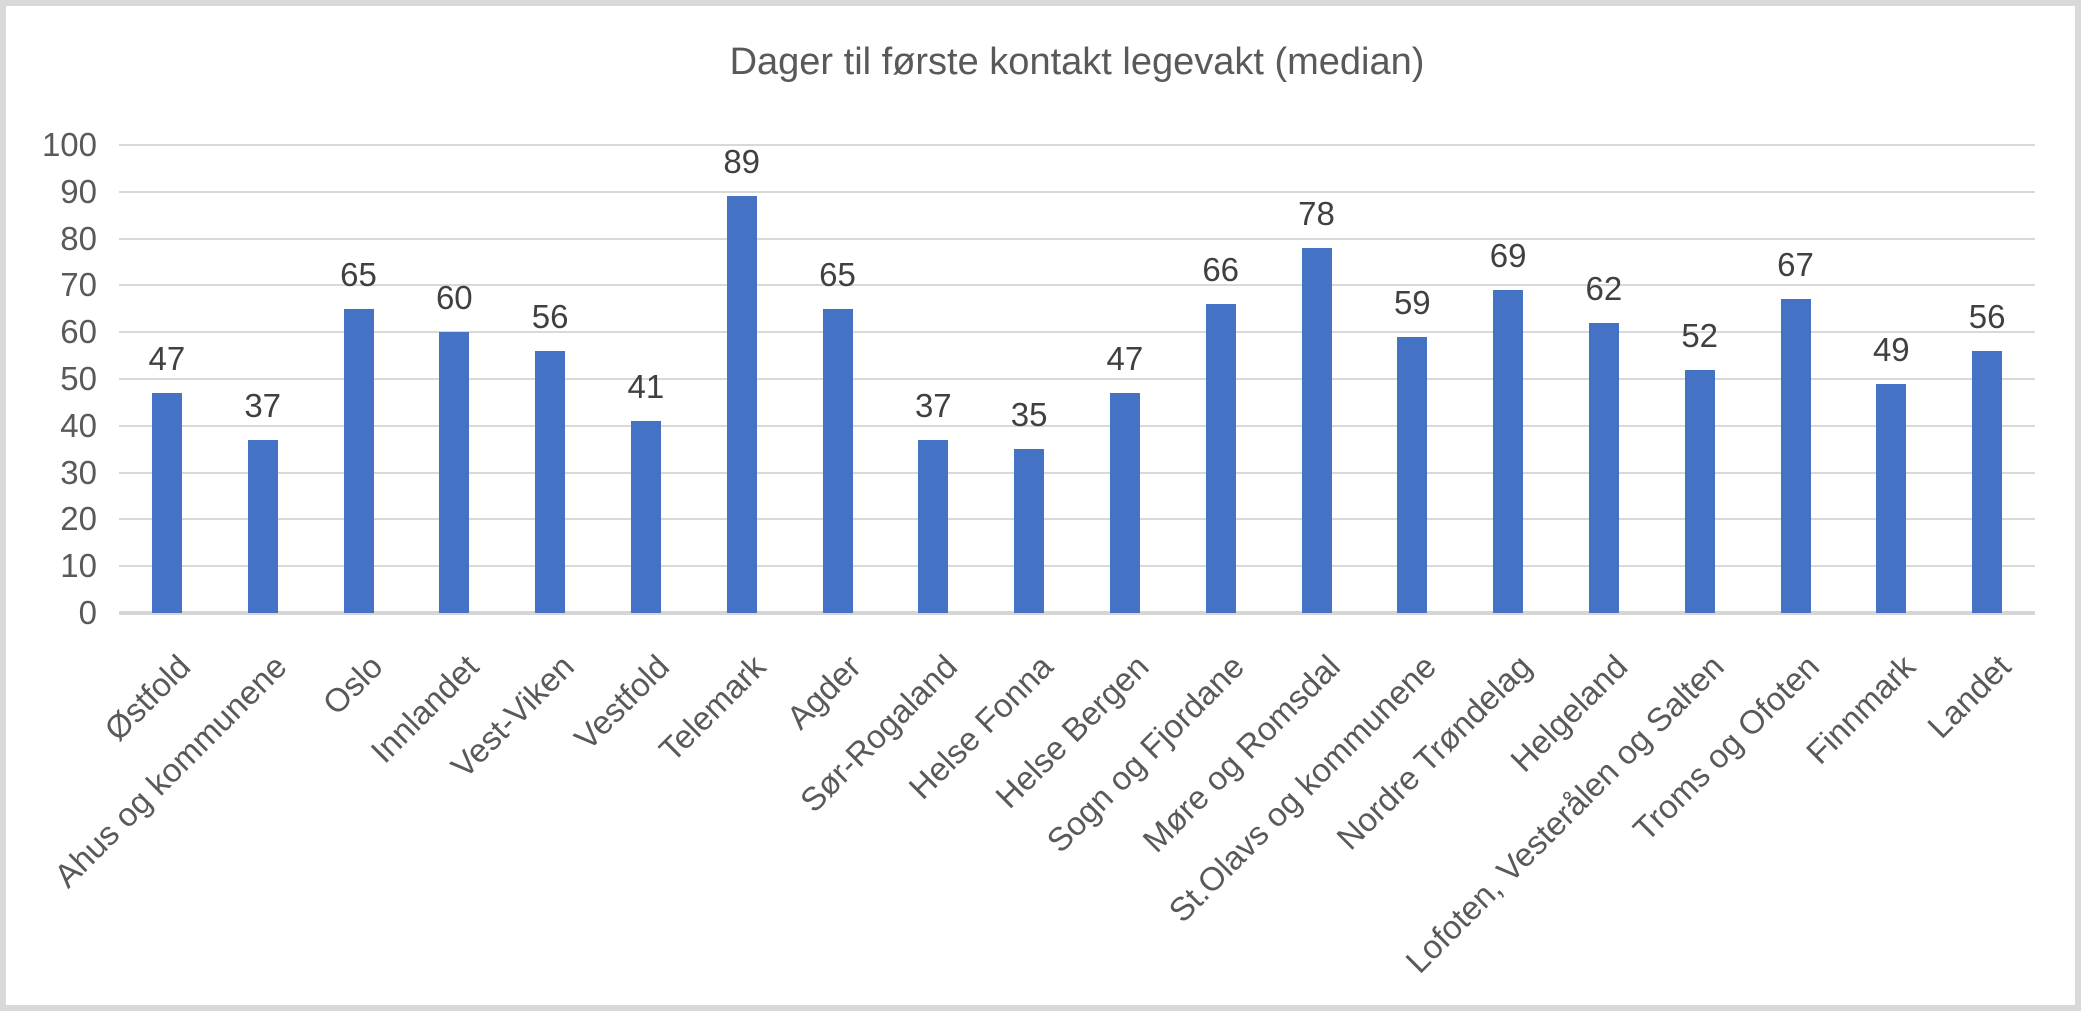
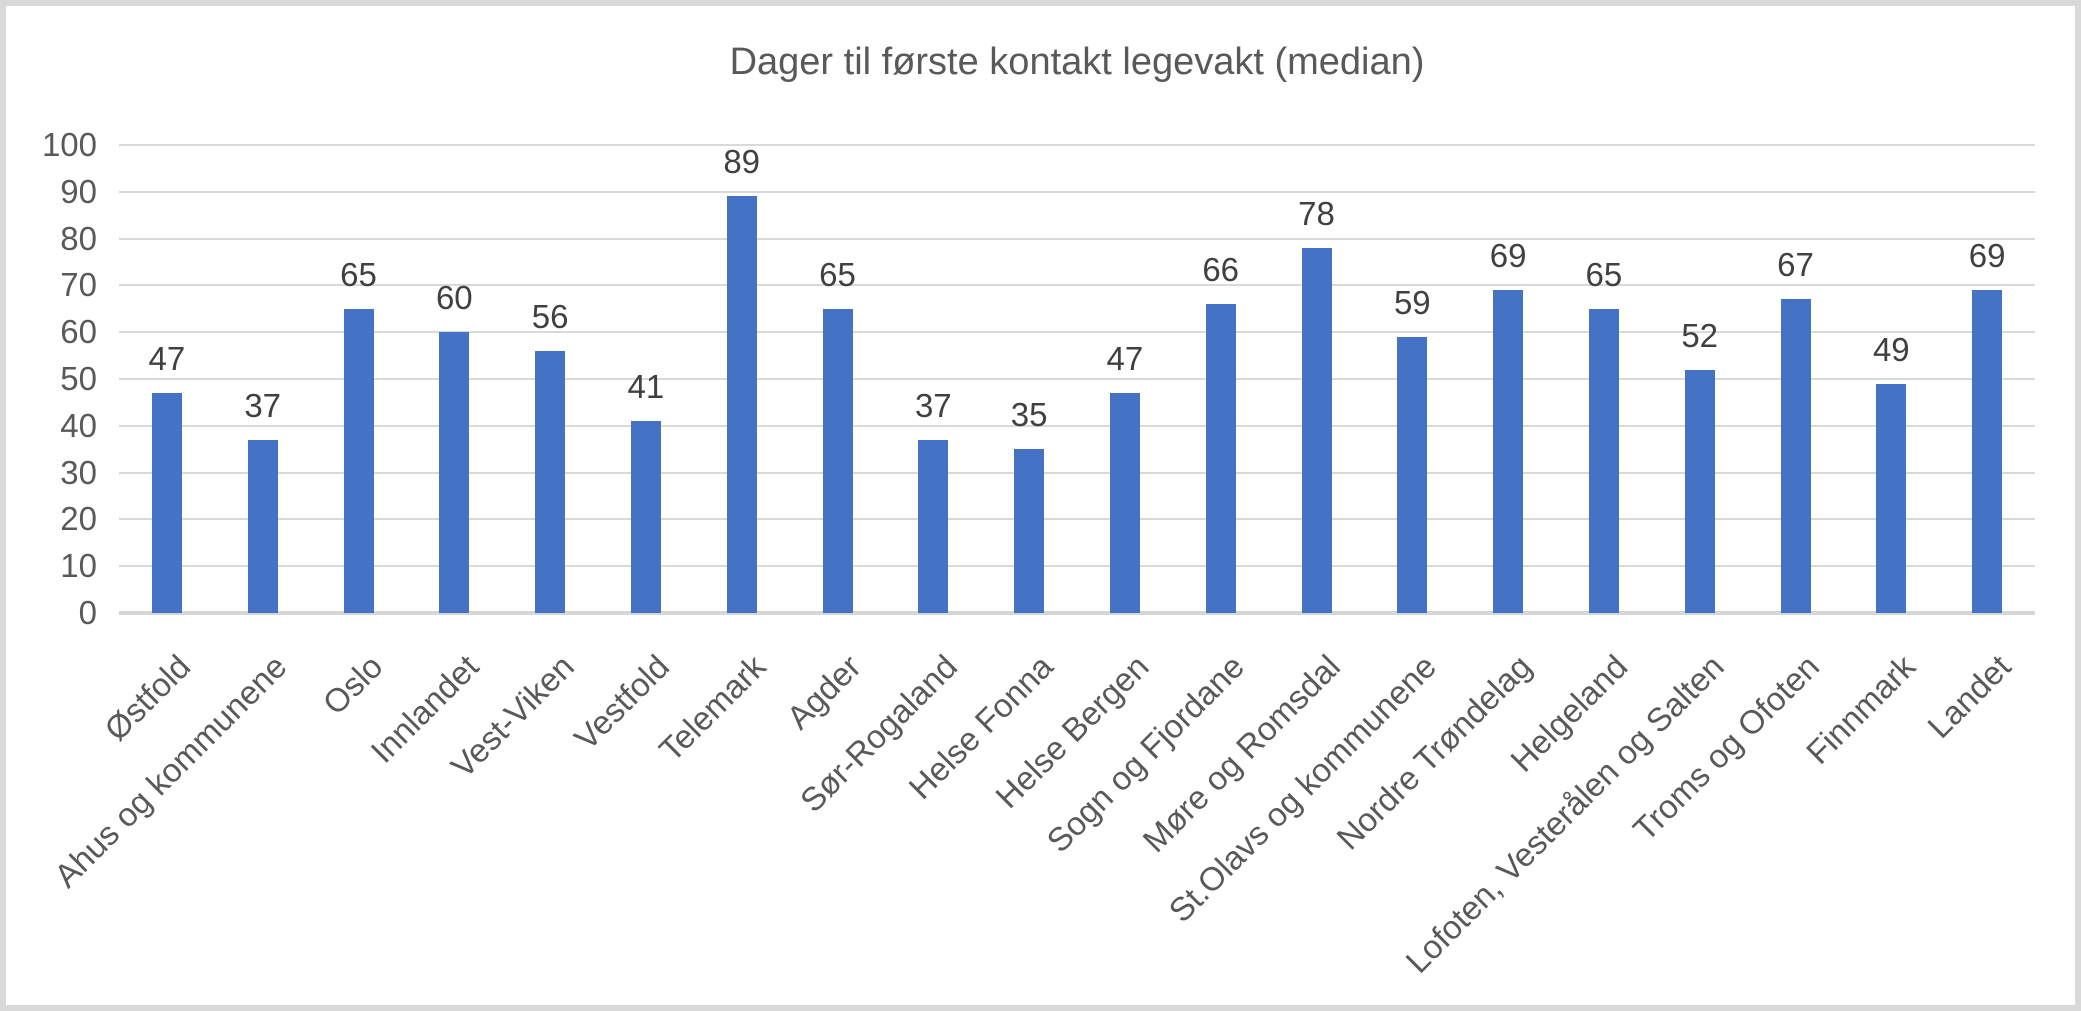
Helgeland: 62 -> 65
Landet: 56 -> 69
